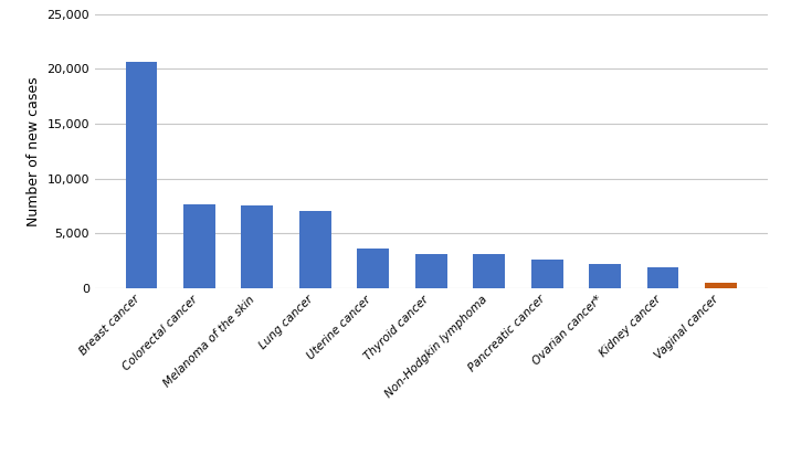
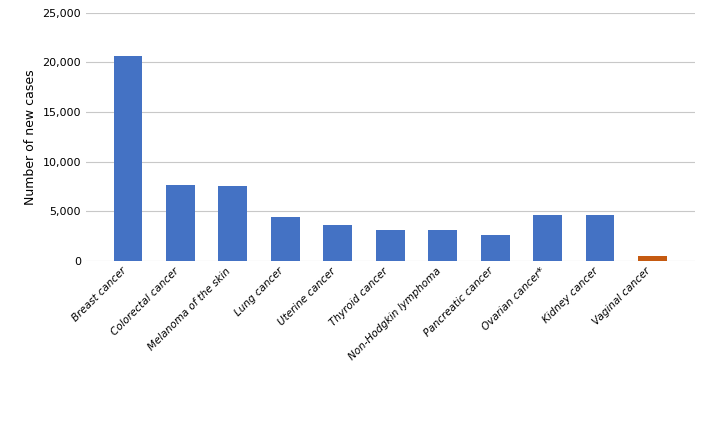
Lung cancer: 7,000 -> 4,400
Ovarian cancer*: 2,200 -> 4,600
Kidney cancer: 1,900 -> 4,600
